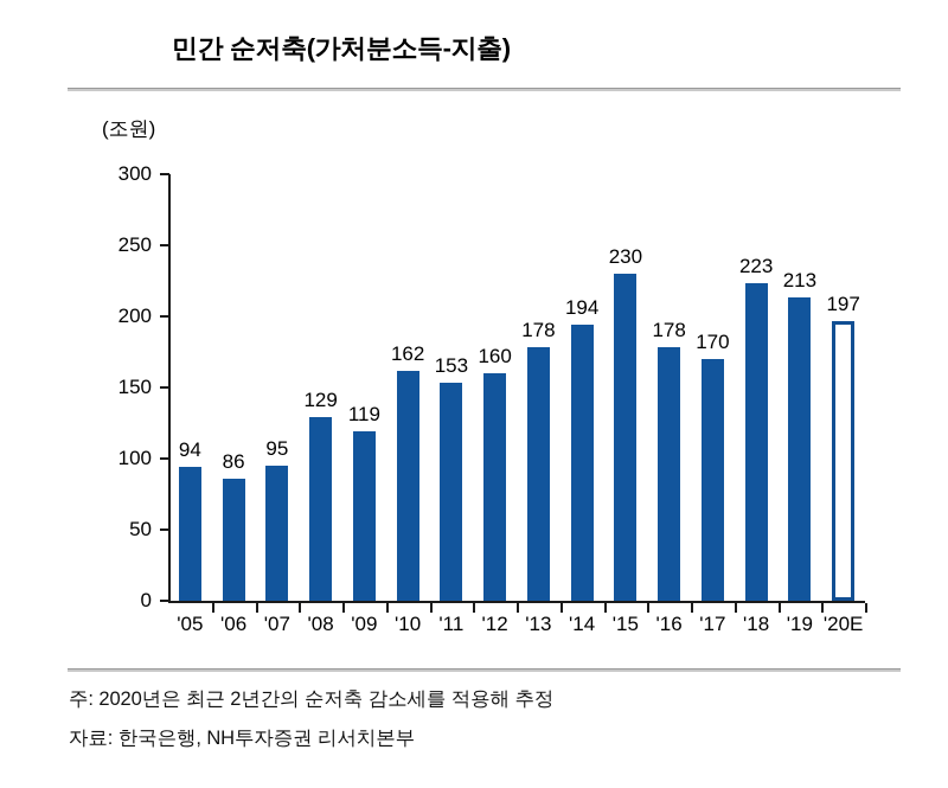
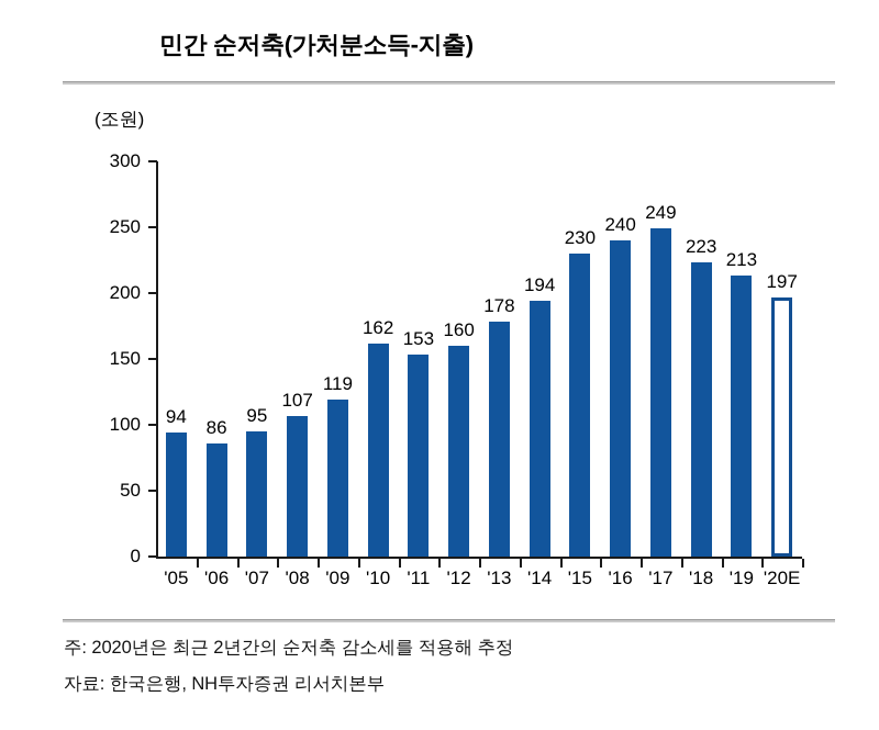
'08: 129 -> 107
'16: 178 -> 240
'17: 170 -> 249
